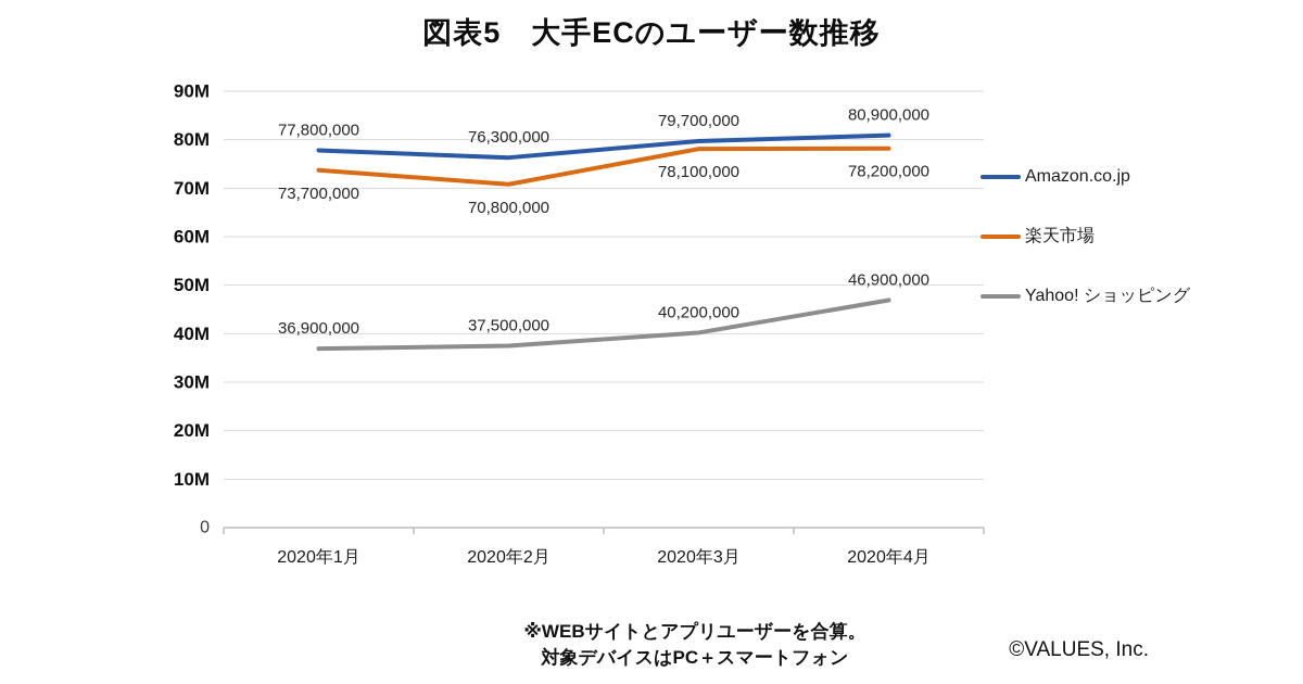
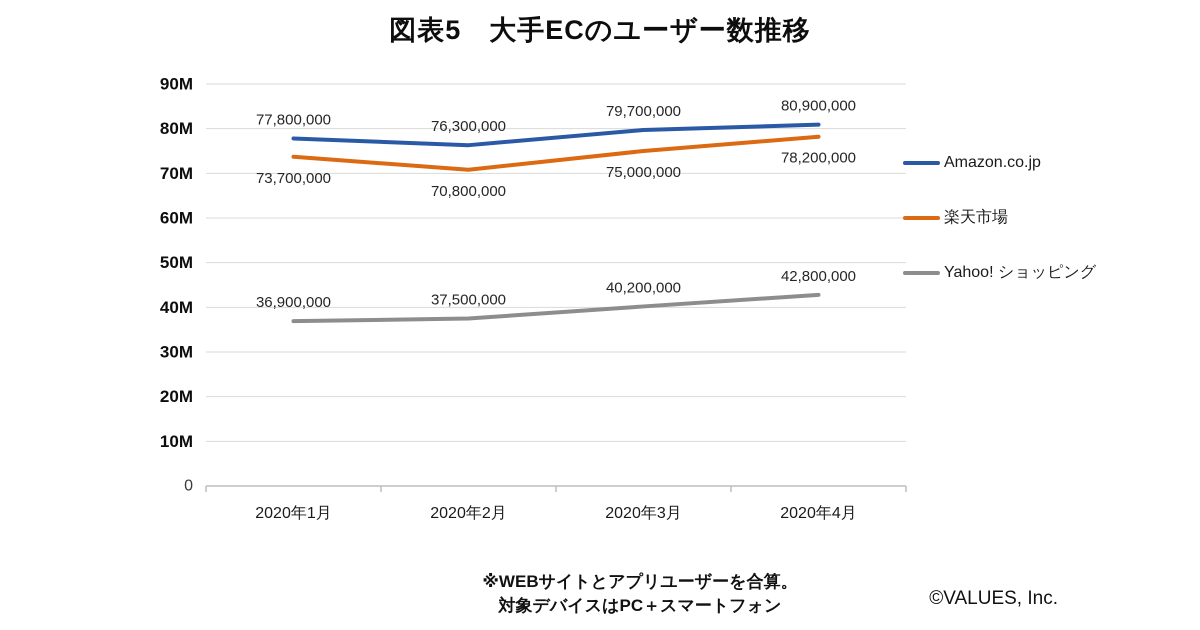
楽天市場/2020年3月: 78,100,000 -> 75,000,000
Yahoo! ショッピング/2020年4月: 46,900,000 -> 42,800,000
